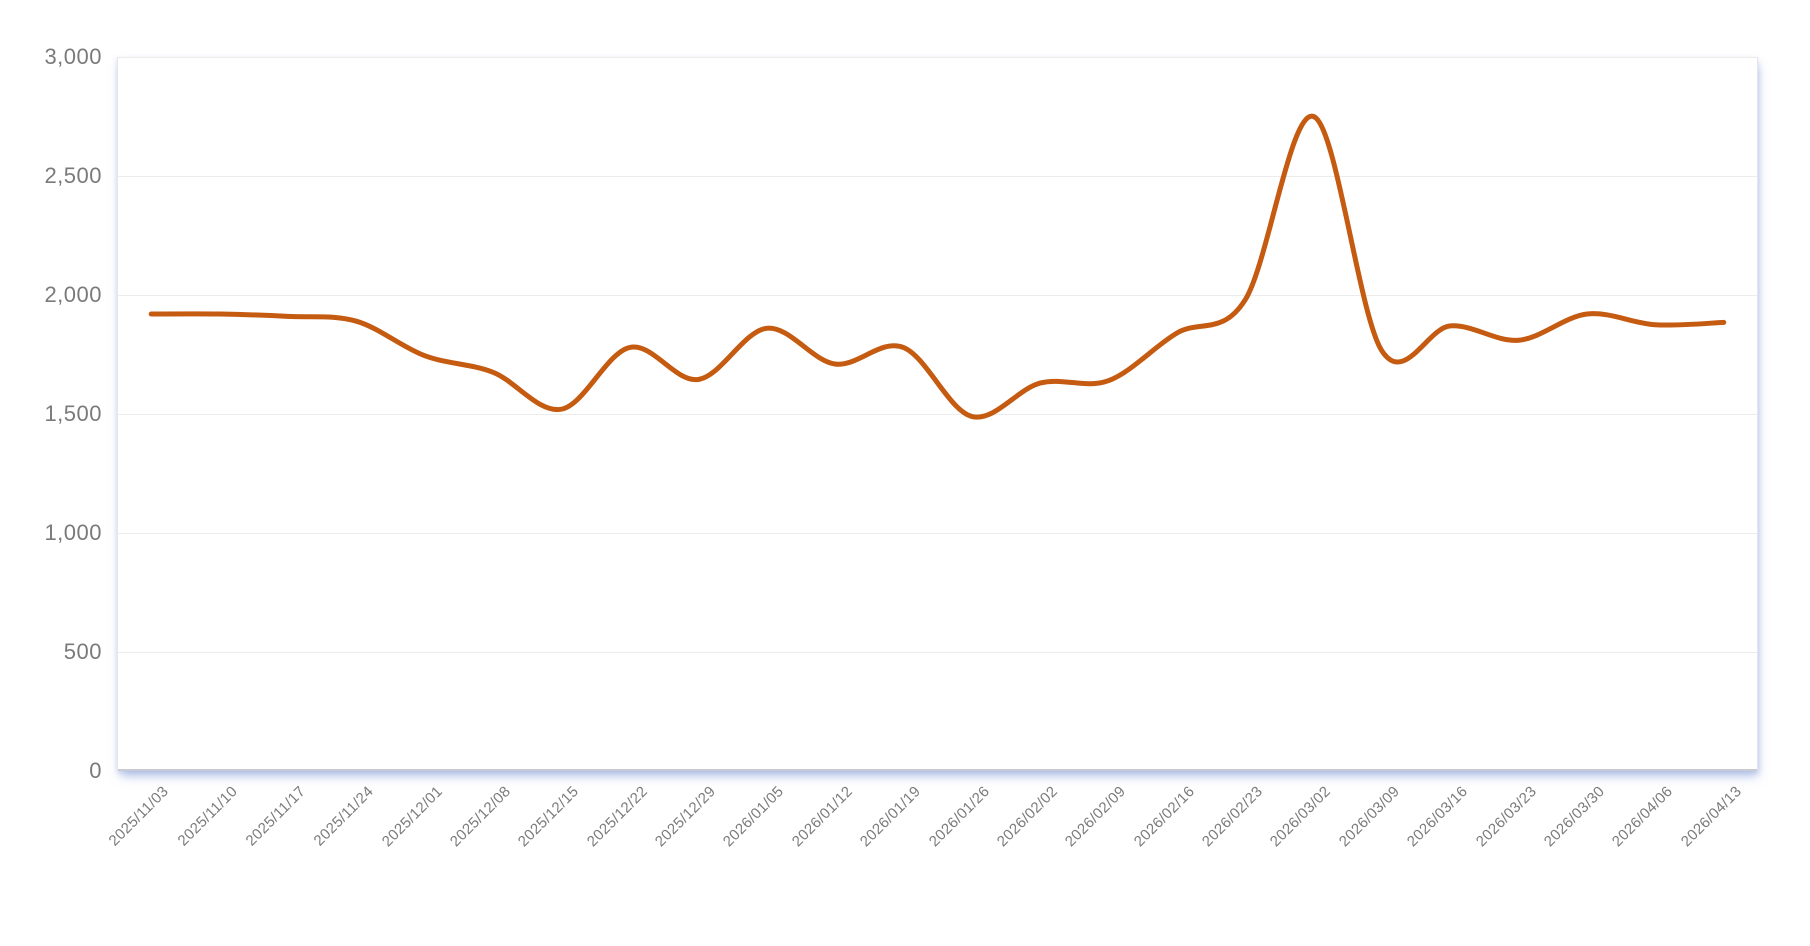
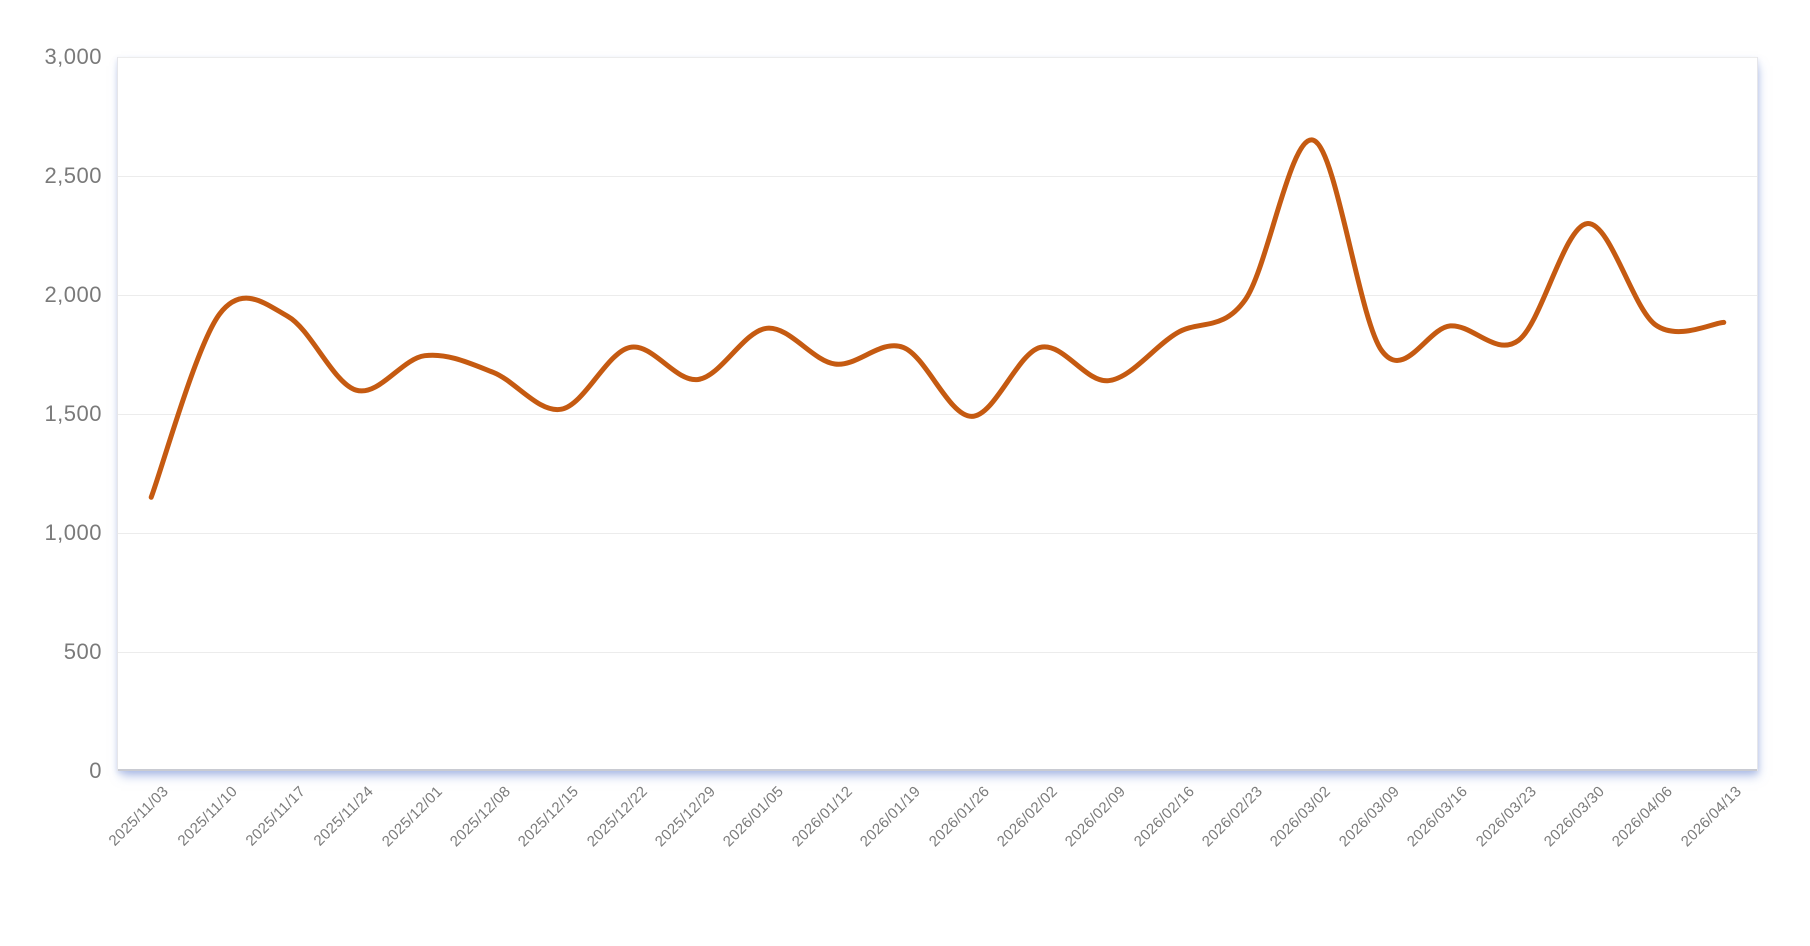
2025/11/03: 1920 -> 1150
2025/11/24: 1890 -> 1600
2026/02/02: 1630 -> 1780
2026/03/02: 2750 -> 2650
2026/03/30: 1920 -> 2300
